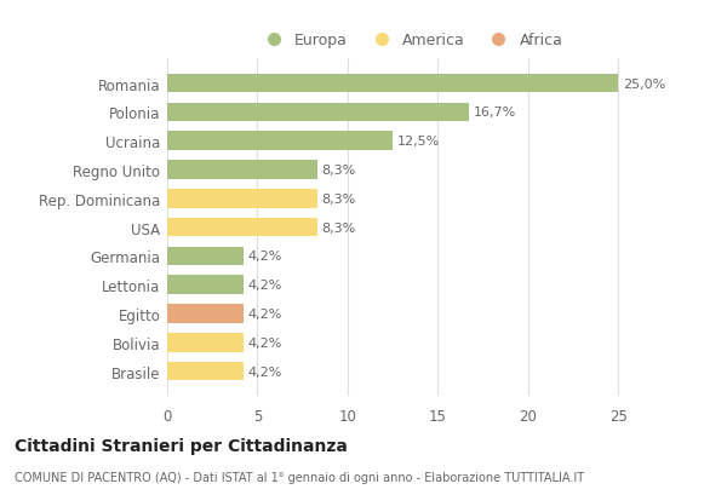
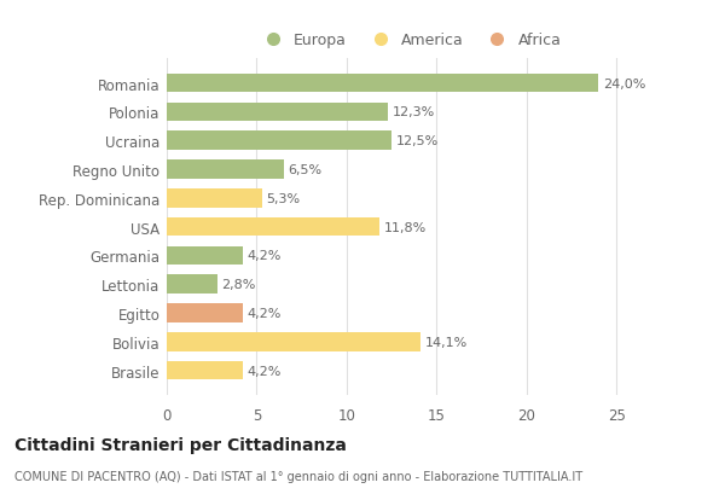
Romania: 25,0% -> 24,0%
Polonia: 16,7% -> 12,3%
Regno Unito: 8,3% -> 6,5%
Rep. Dominicana: 8,3% -> 5,3%
USA: 8,3% -> 11,8%
Lettonia: 4,2% -> 2,8%
Bolivia: 4,2% -> 14,1%
